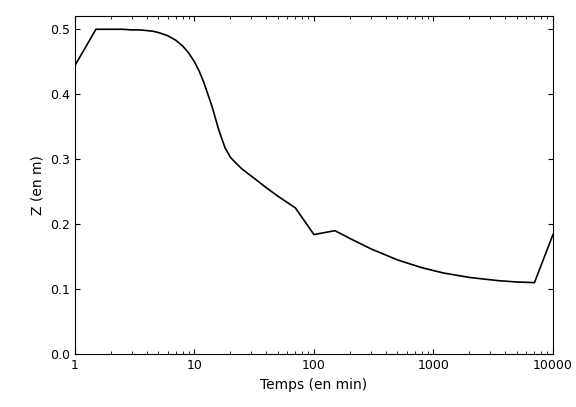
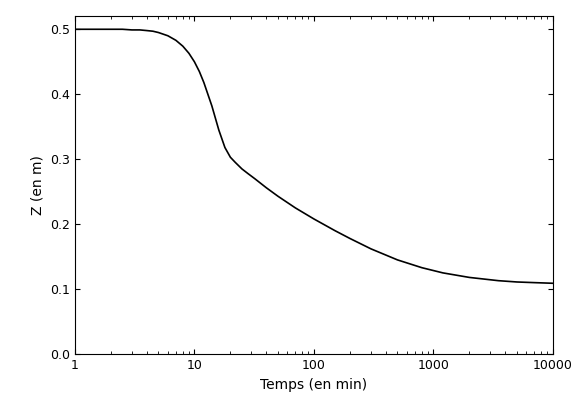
1: 0.444 -> 0.500
100: 0.184 -> 0.208
10000: 0.184 -> 0.109
